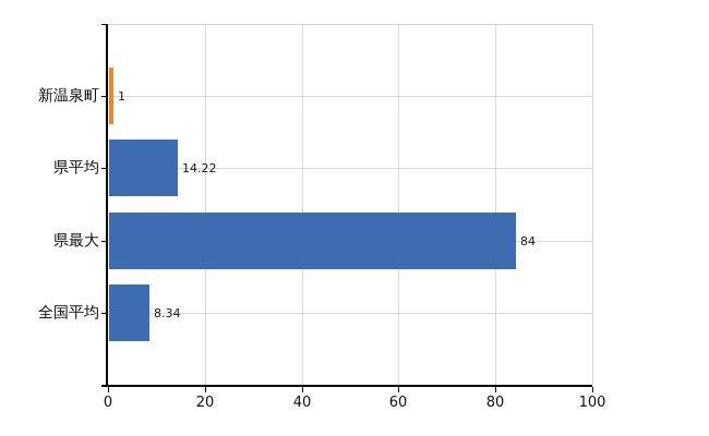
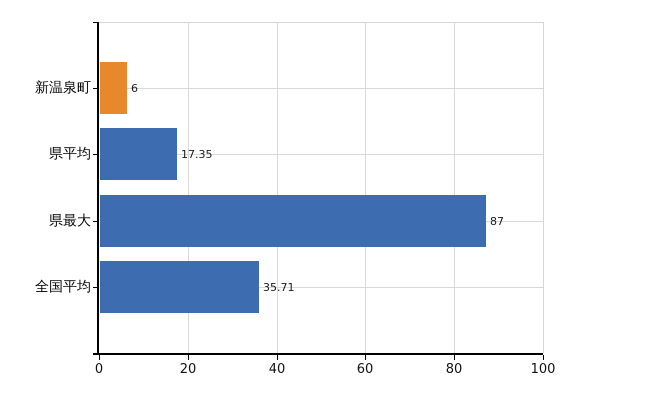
新温泉町: 1 -> 6
県平均: 14.22 -> 17.35
県最大: 84 -> 87
全国平均: 8.34 -> 35.71
